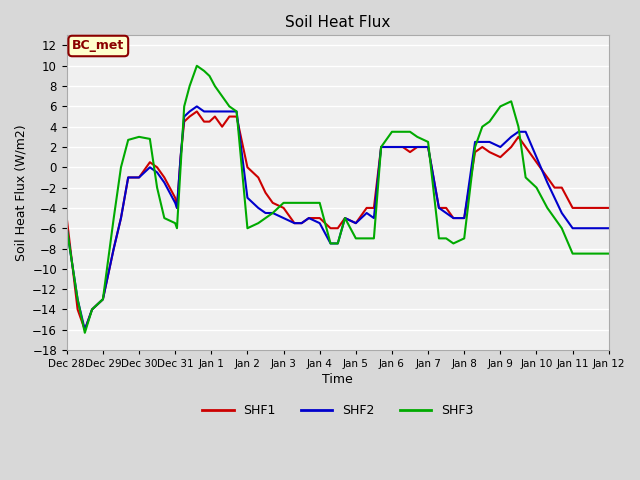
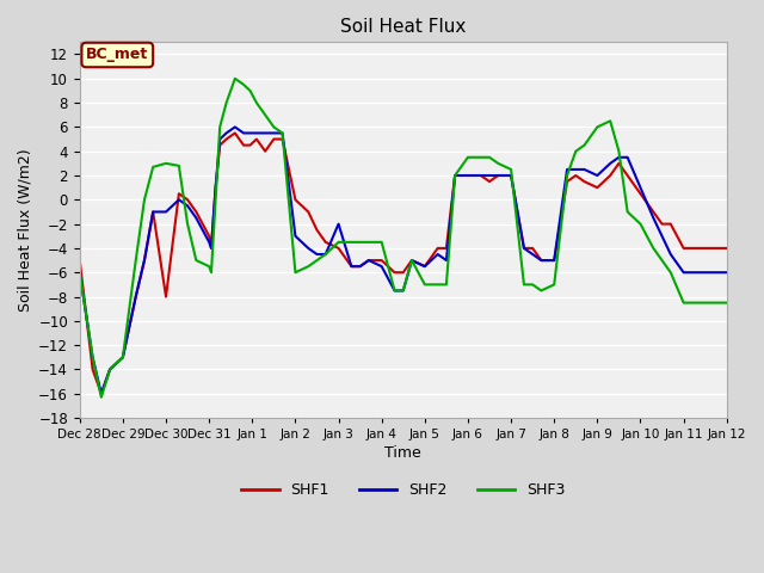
SHF1/Dec 30: -1.0 -> -8.0
SHF2/Jan 3: -5.0 -> -2.0
